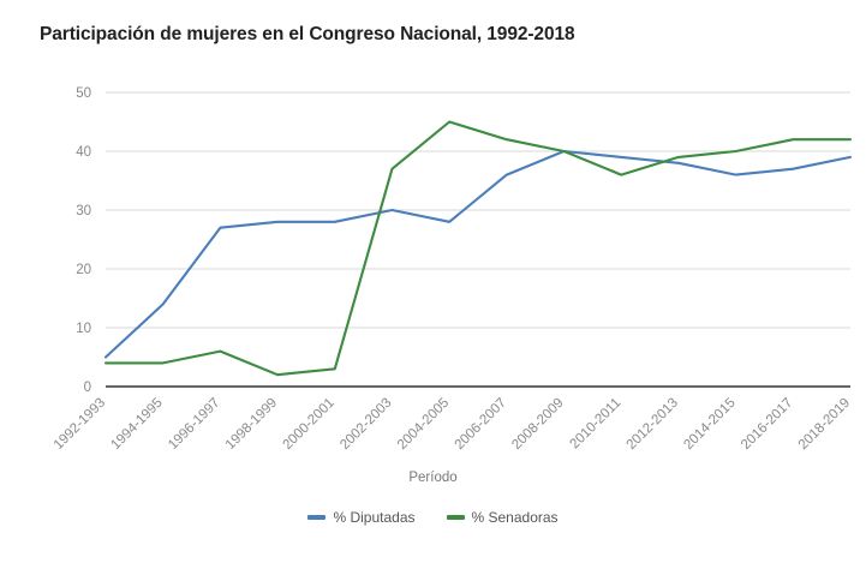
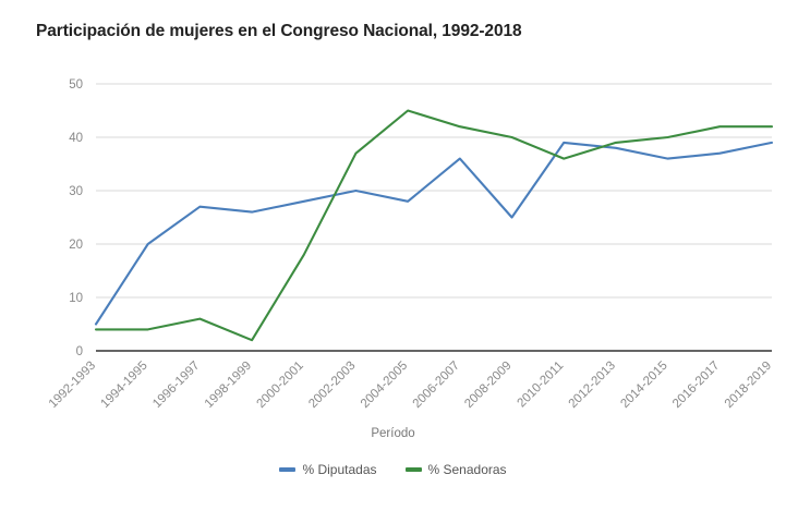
% Diputadas/1994-1995: 14 -> 20
% Diputadas/1998-1999: 28 -> 26
% Senadoras/2000-2001: 3 -> 18
% Diputadas/2008-2009: 40 -> 25
